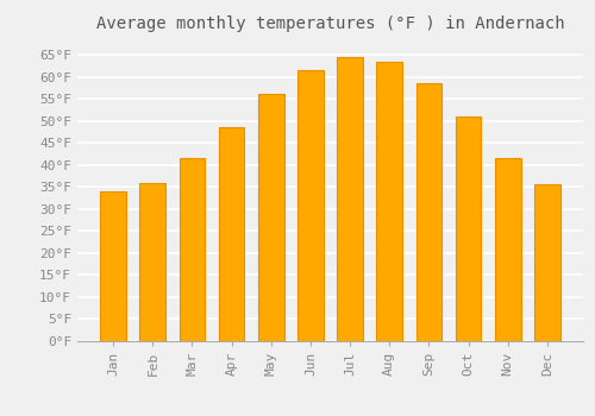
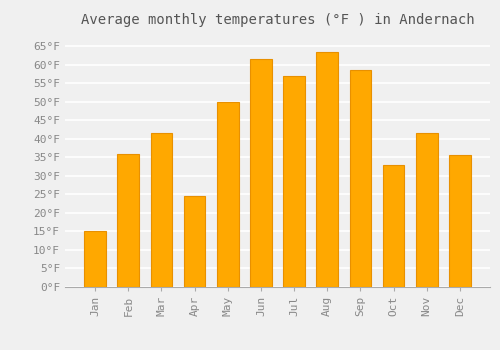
Jan: 34.0°F -> 15.0°F
Apr: 48.5°F -> 24.5°F
May: 56.0°F -> 50.0°F
Jul: 64.5°F -> 57.0°F
Oct: 51.0°F -> 33.0°F
